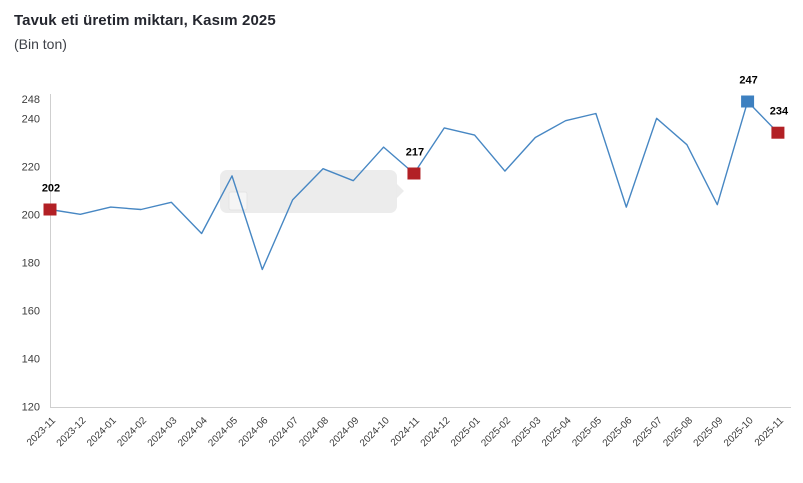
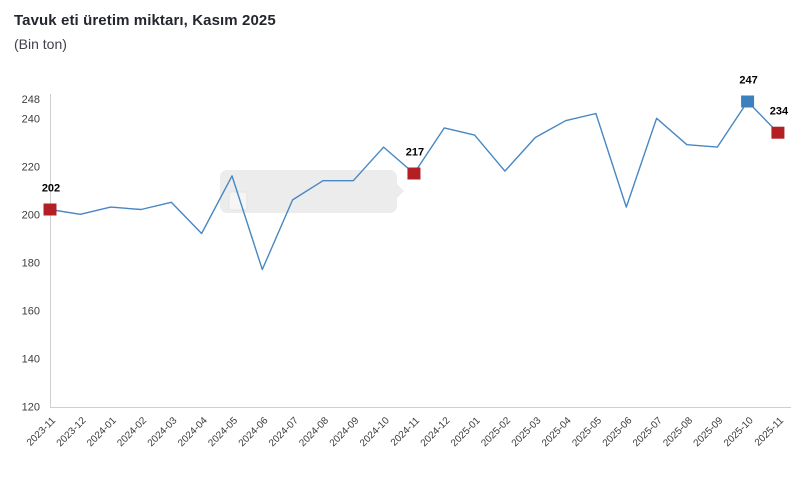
2024-08: 219 -> 214
2025-09: 204 -> 228
